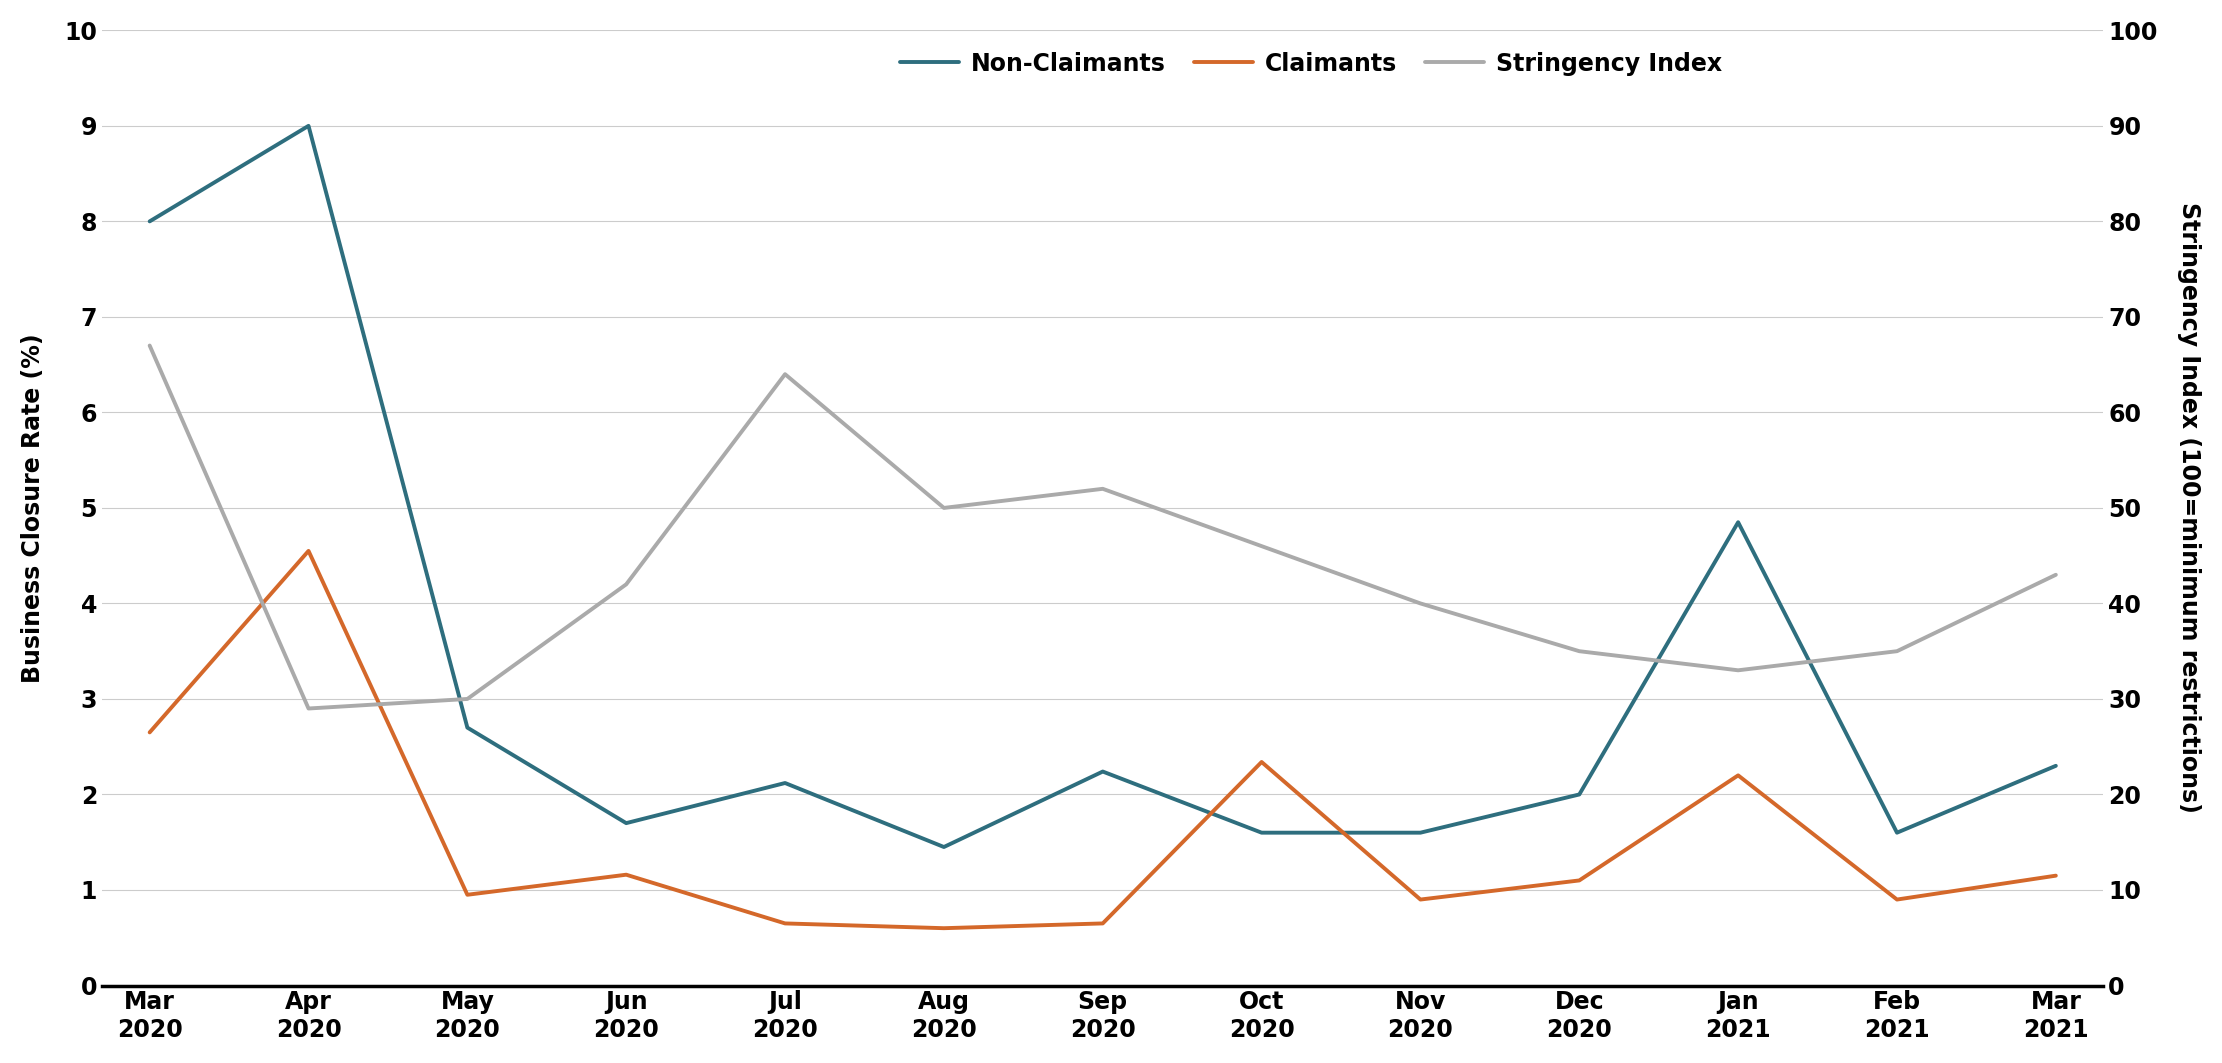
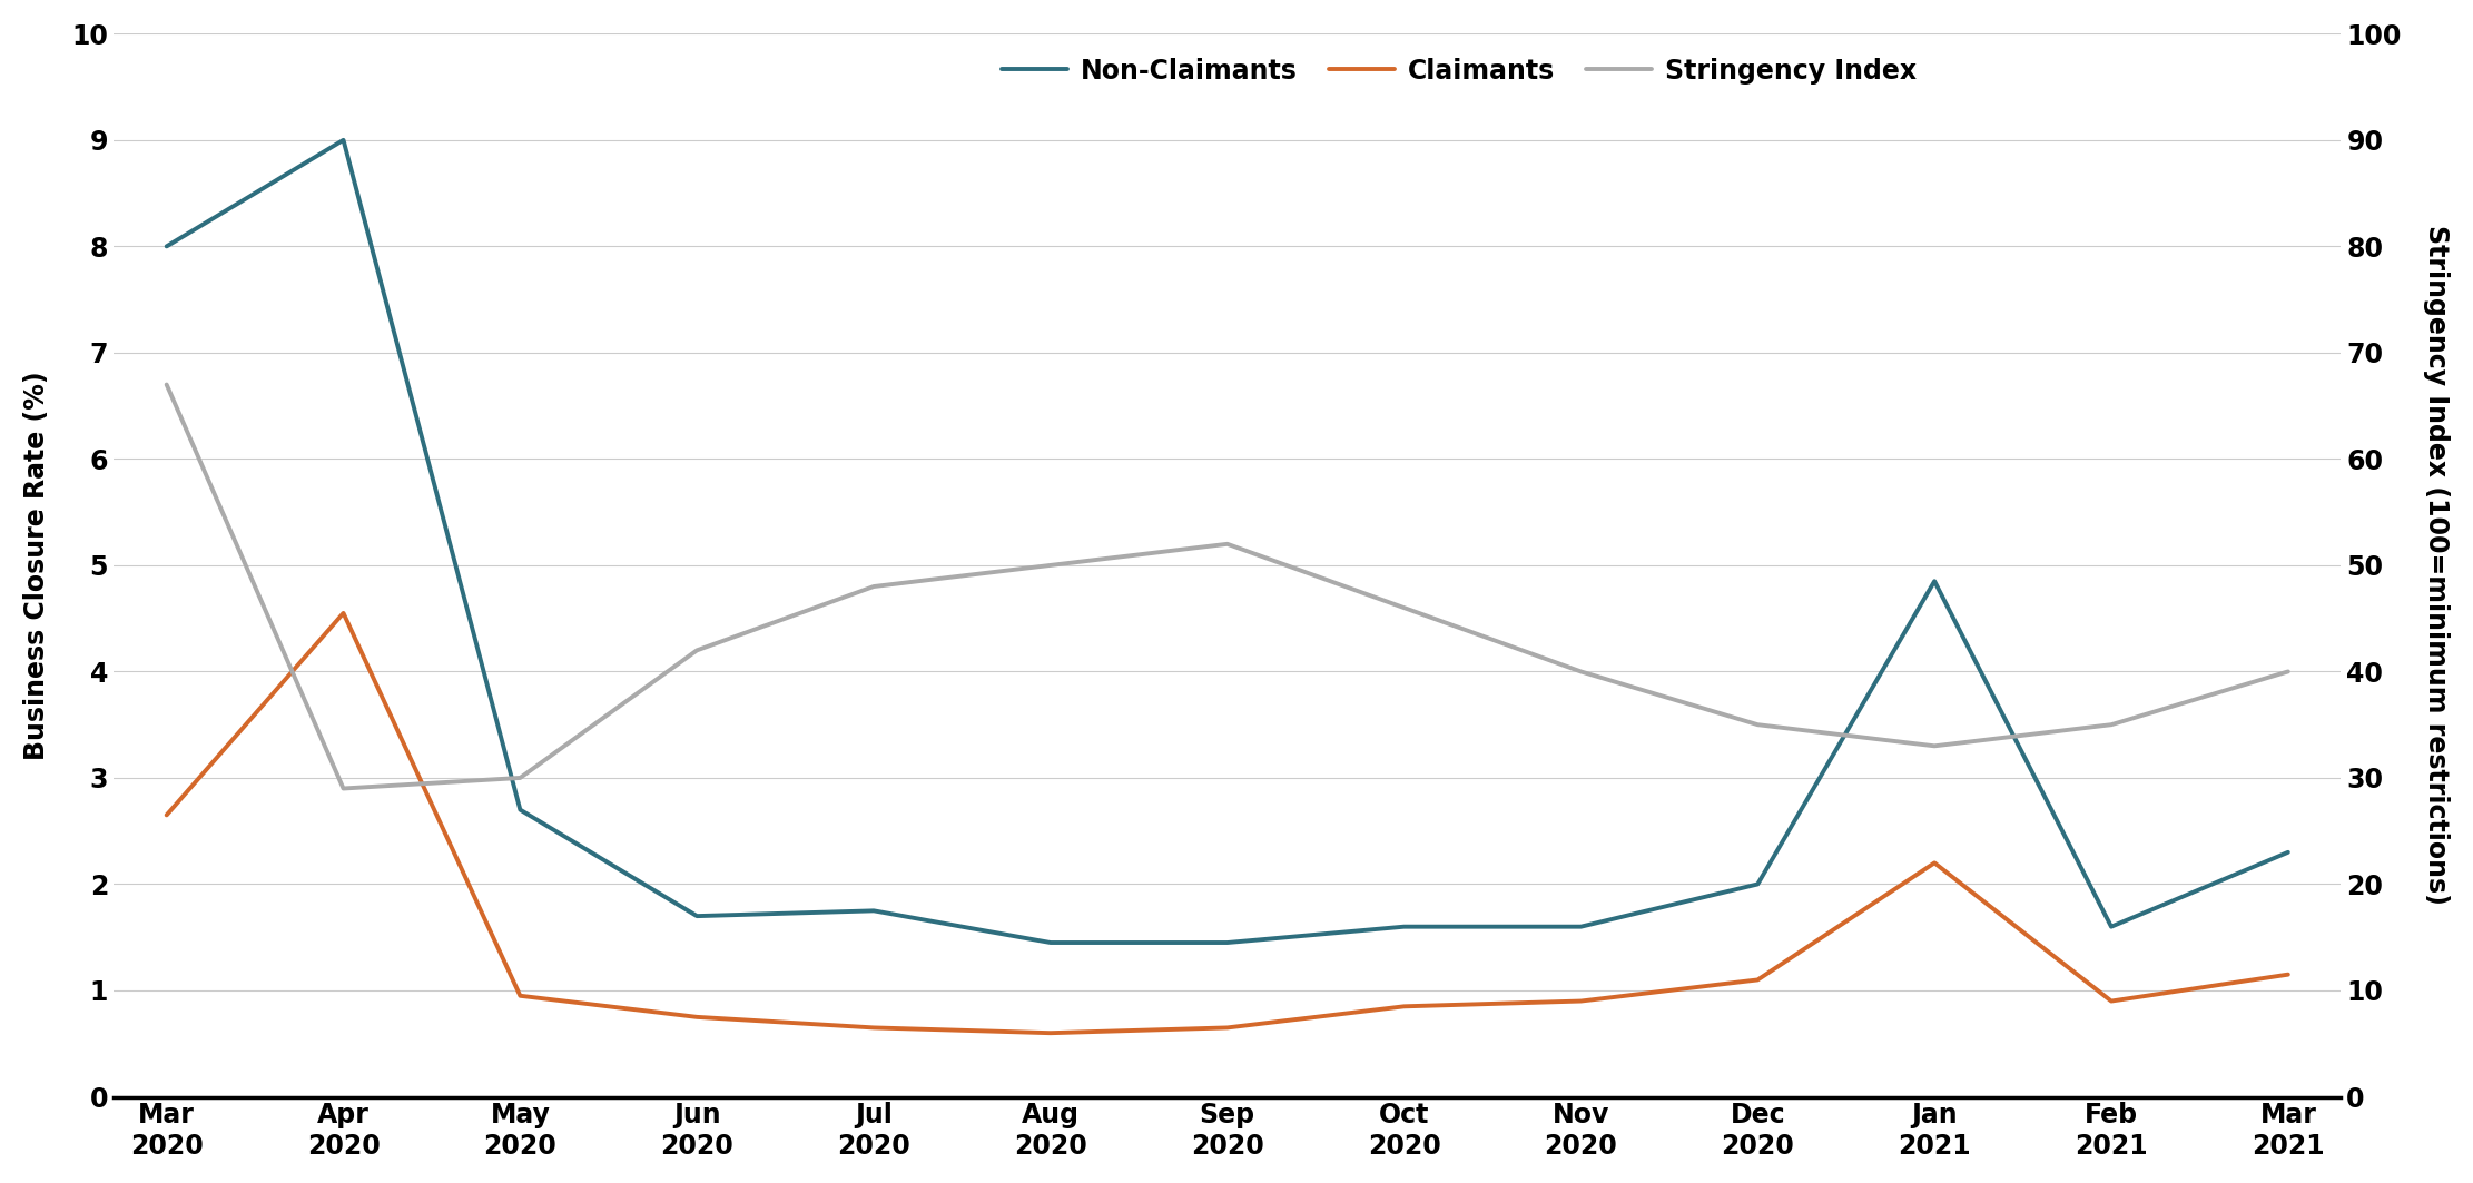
Claimants/Jun 2020: 1.16 -> 0.75
Non-Claimants/Jul 2020: 2.12 -> 1.75
Stringency Index/Jul 2020: 64 -> 48
Non-Claimants/Sep 2020: 2.24 -> 1.45
Claimants/Oct 2020: 2.34 -> 0.85
Stringency Index/Mar 2021: 43 -> 40
